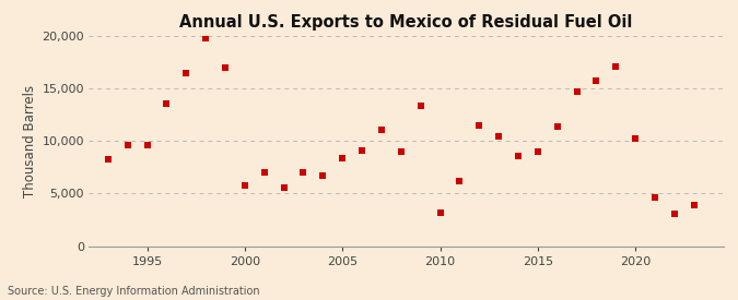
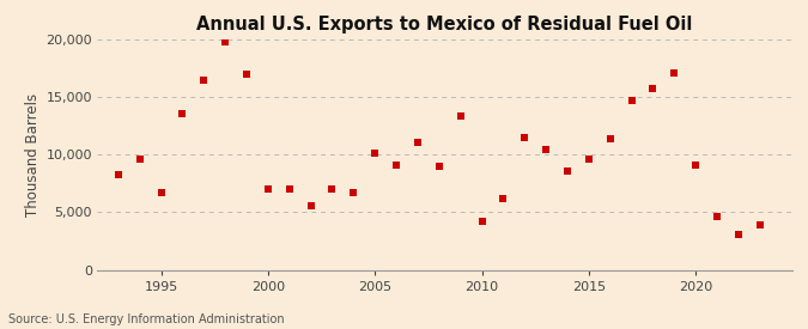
1995: 9,600 -> 6,700
2000: 5,800 -> 7,000
2005: 8,400 -> 10,100
2010: 3,200 -> 4,200
2015: 9,000 -> 9,600
2020: 10,200 -> 9,100
